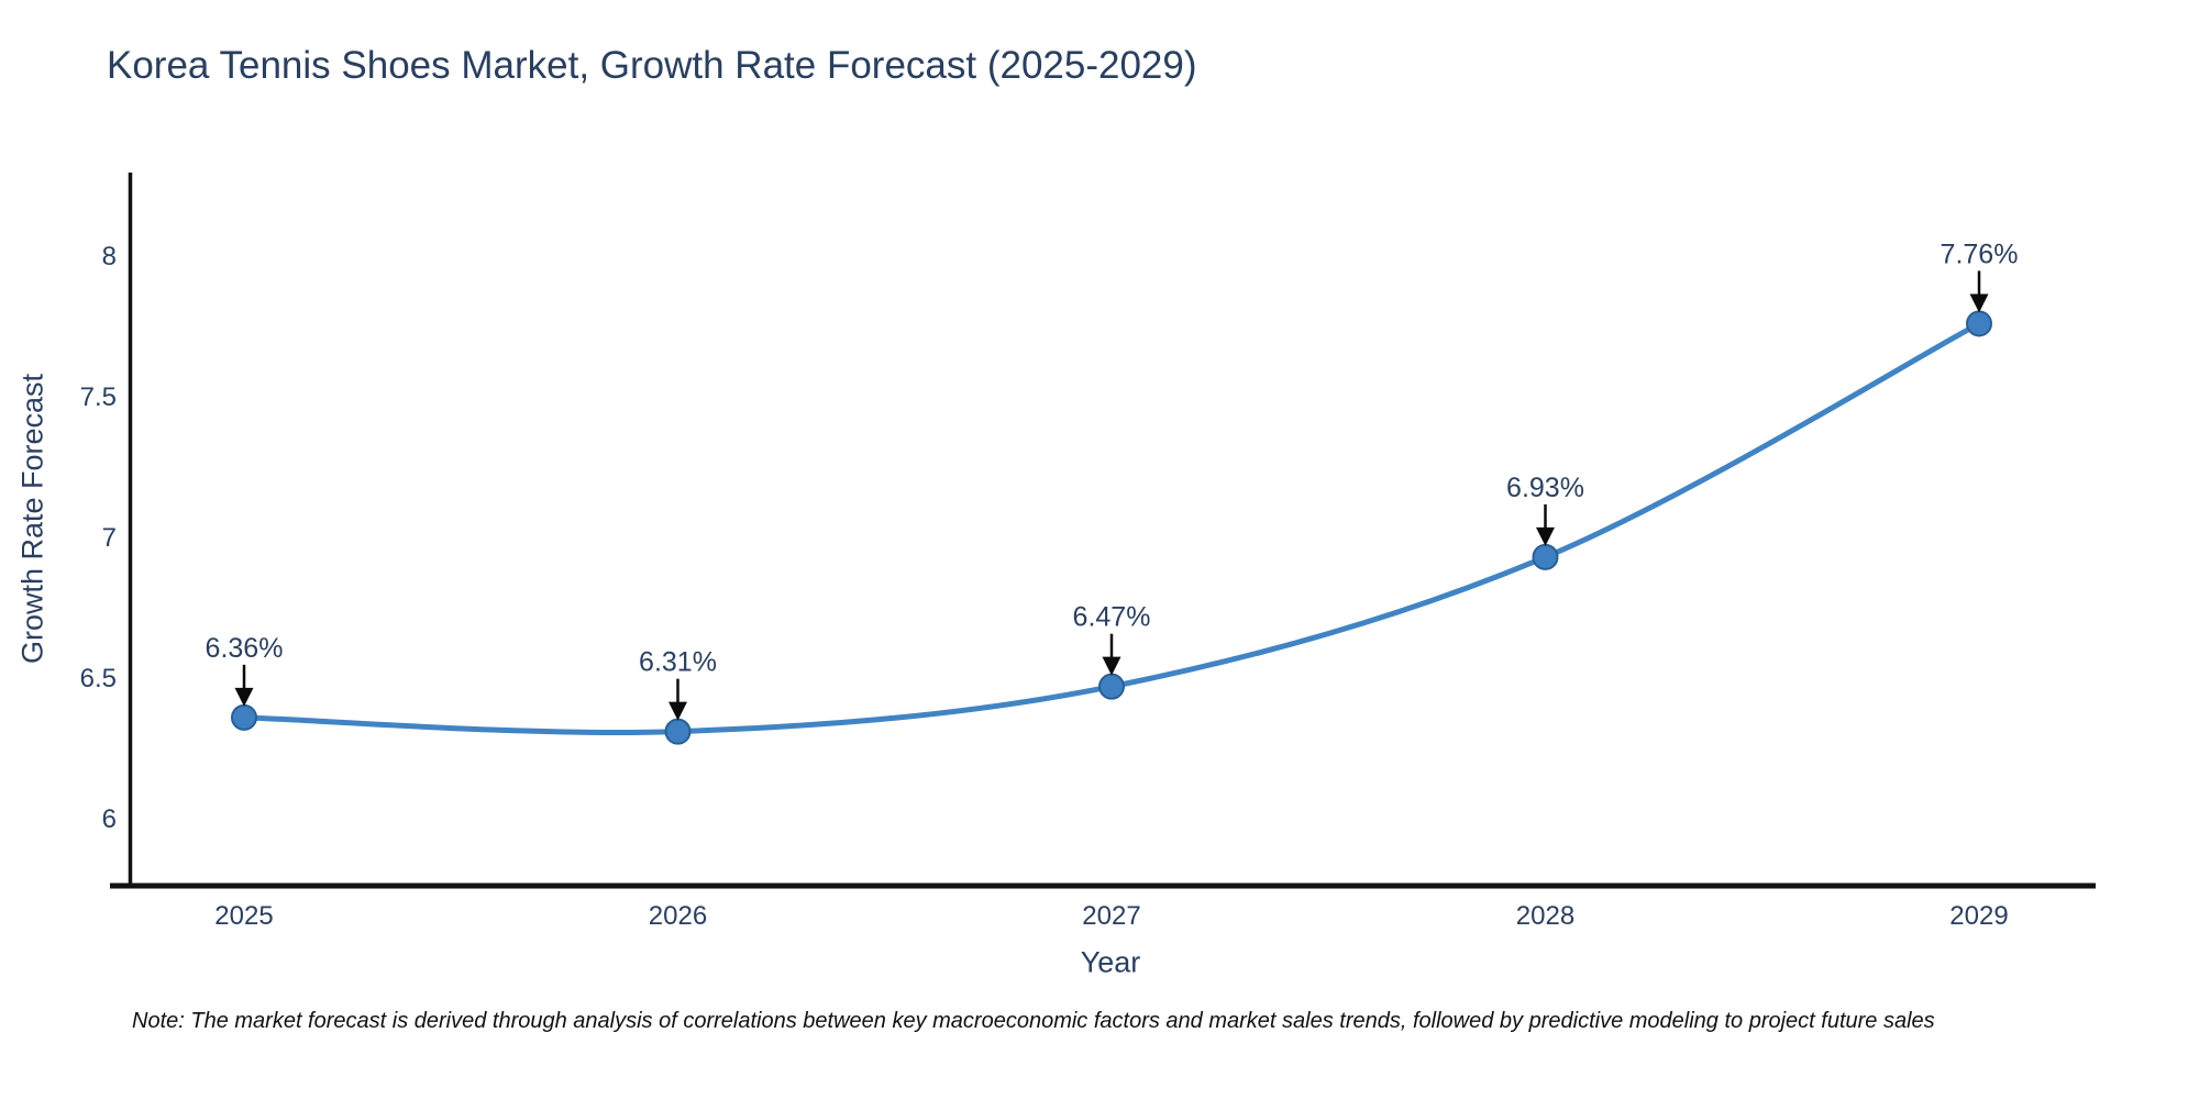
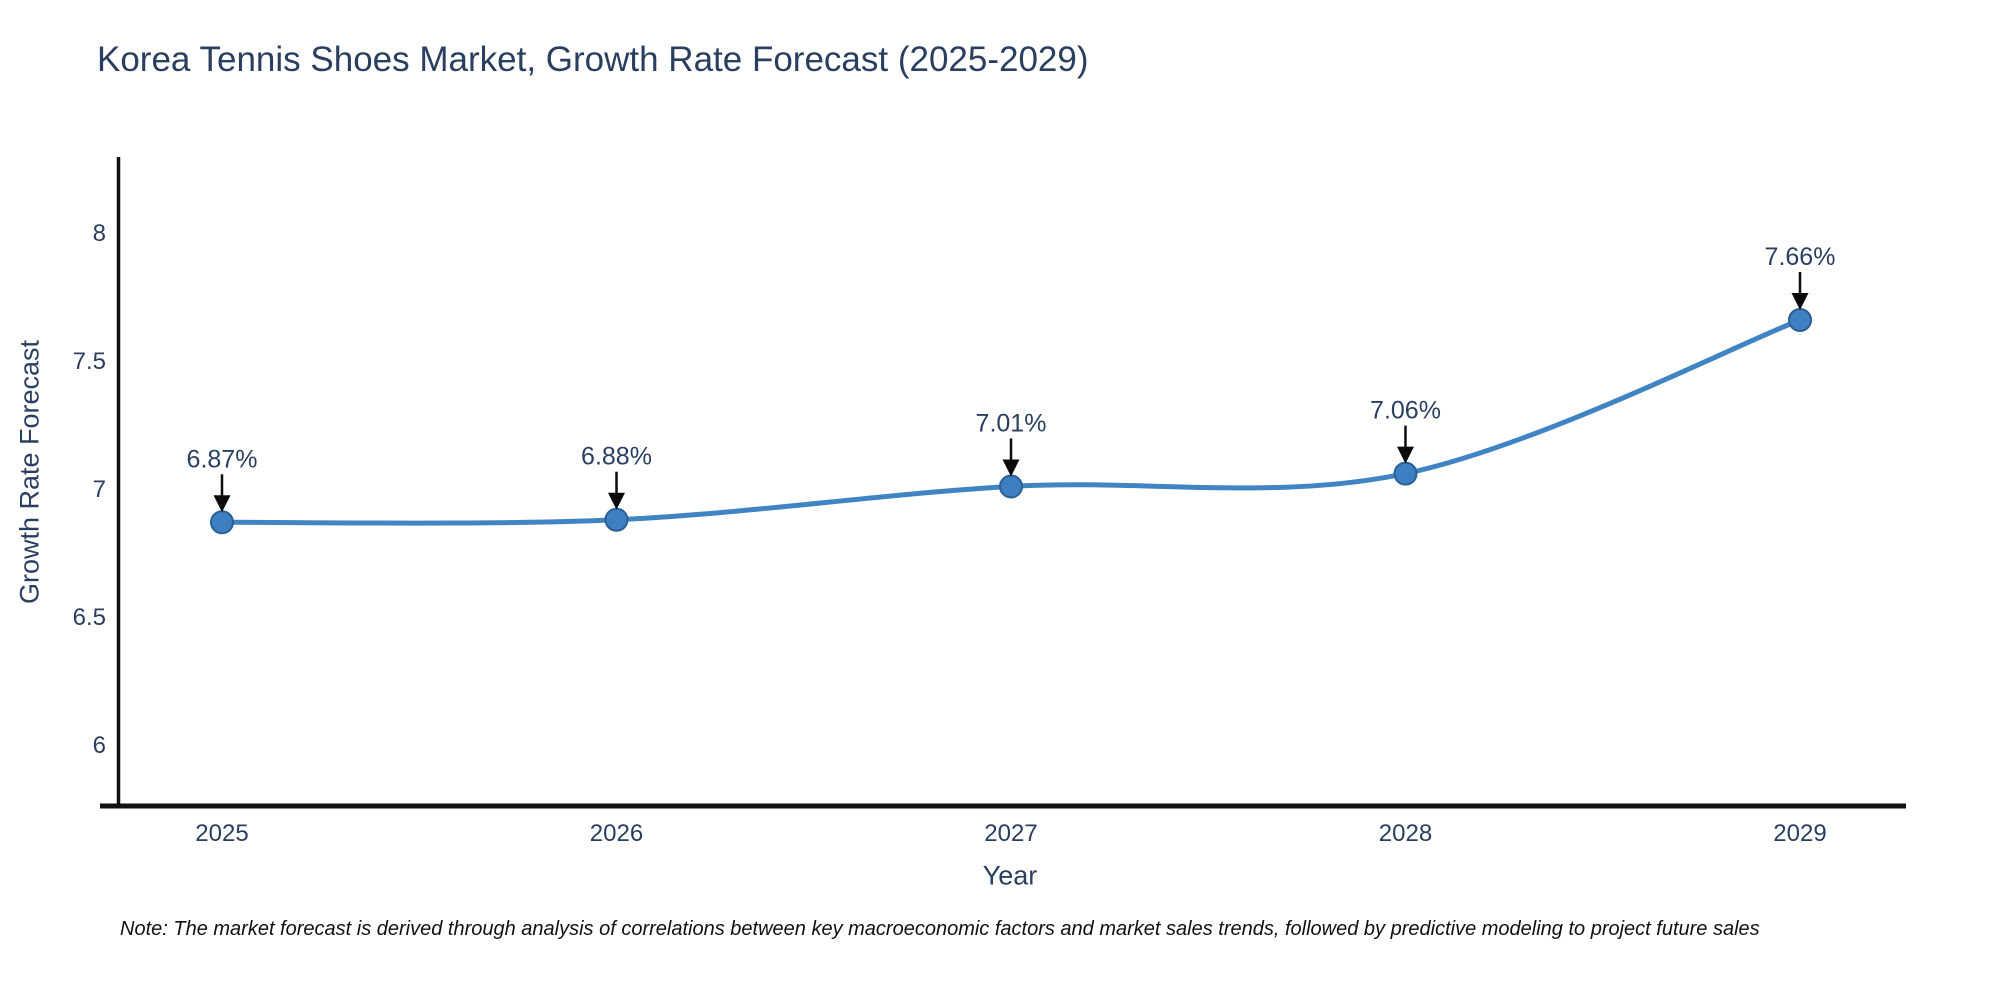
2025: 6.36% -> 6.87%
2026: 6.31% -> 6.88%
2027: 6.47% -> 7.01%
2028: 6.93% -> 7.06%
2029: 7.76% -> 7.66%
